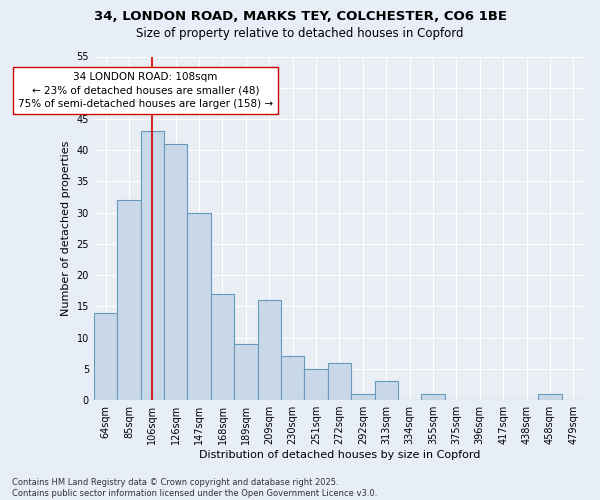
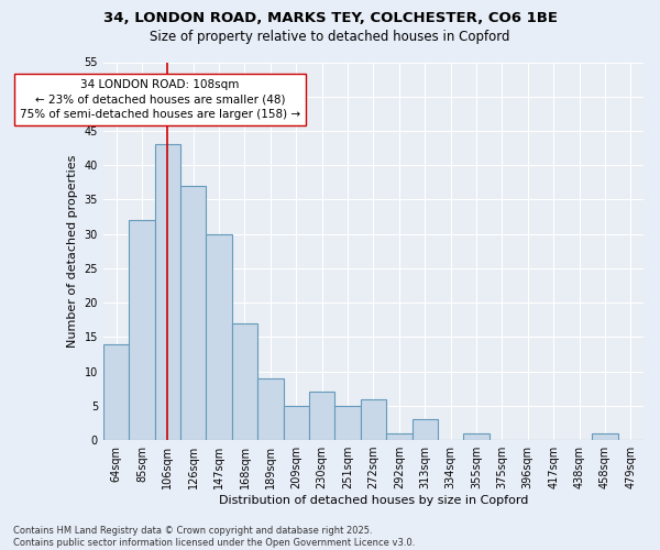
126sqm: 41 -> 37
209sqm: 16 -> 5
